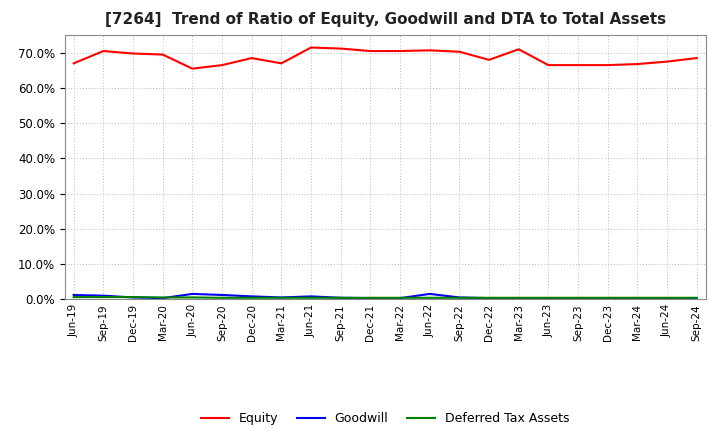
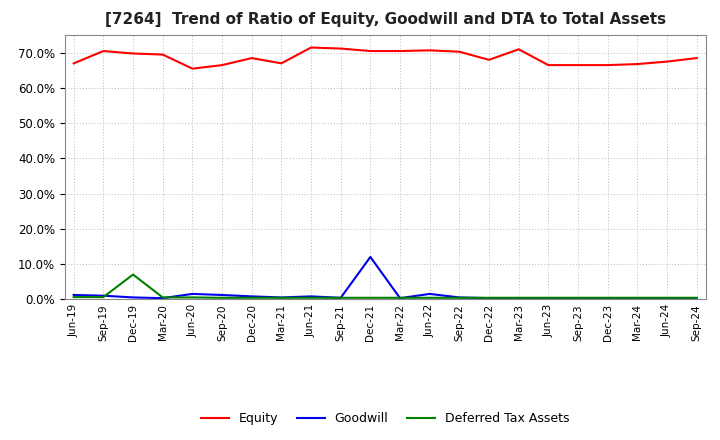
Deferred Tax Assets/Dec-19: 0.6% -> 7.0%
Goodwill/Dec-21: 0.3% -> 12.0%
